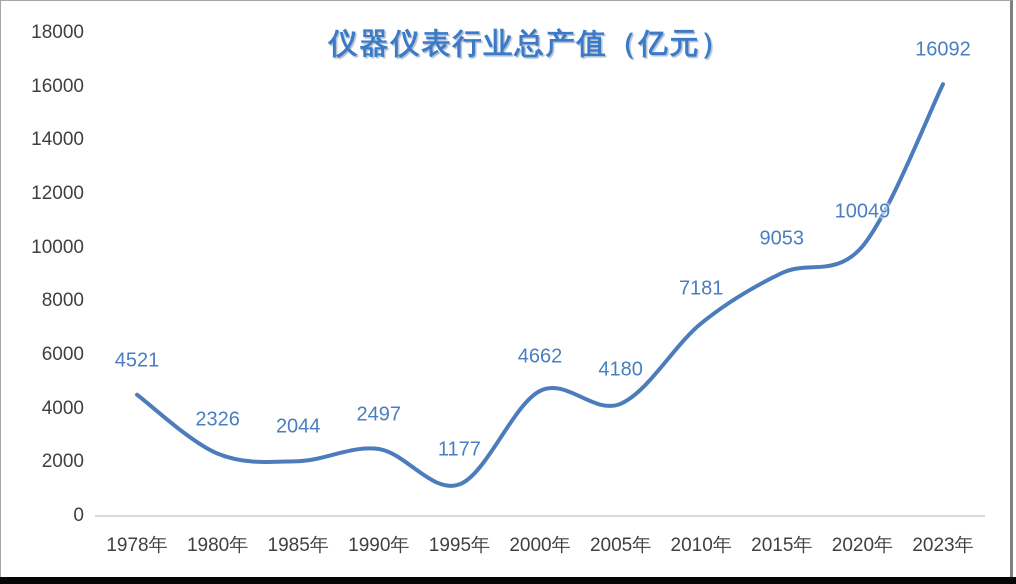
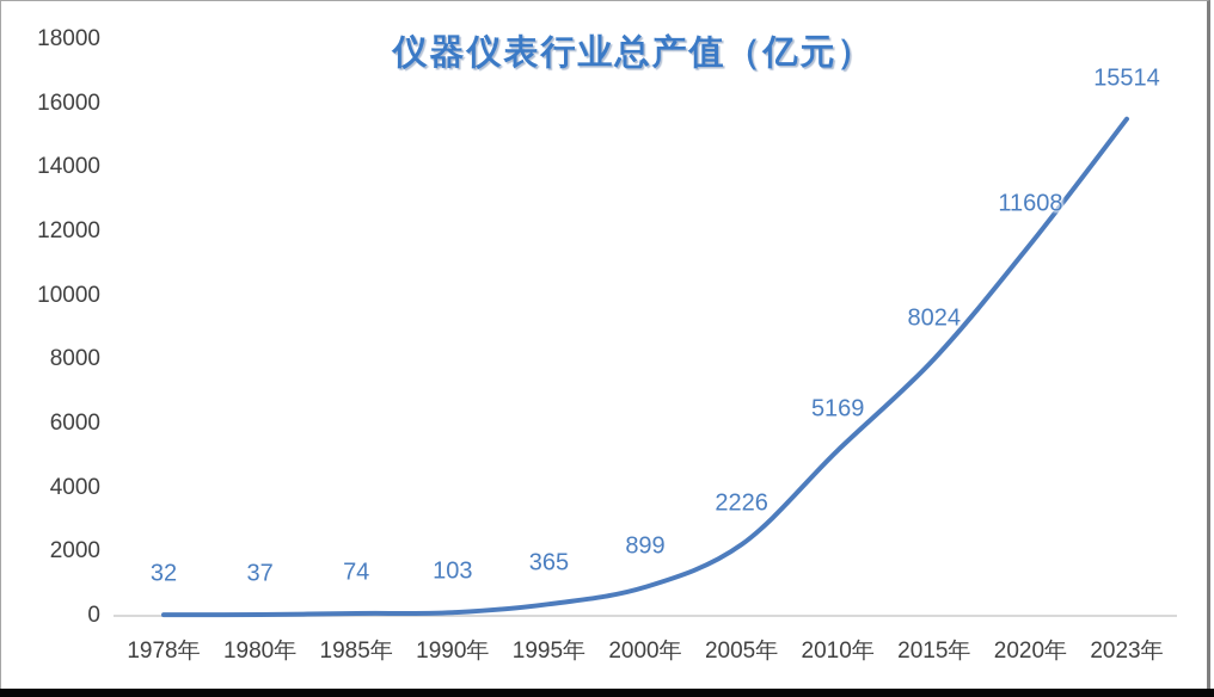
1978年: 4521 -> 32
1980年: 2326 -> 37
1985年: 2044 -> 74
1990年: 2497 -> 103
1995年: 1177 -> 365
2000年: 4662 -> 899
2005年: 4180 -> 2226
2010年: 7181 -> 5169
2015年: 9053 -> 8024
2020年: 10049 -> 11608
2023年: 16092 -> 15514
